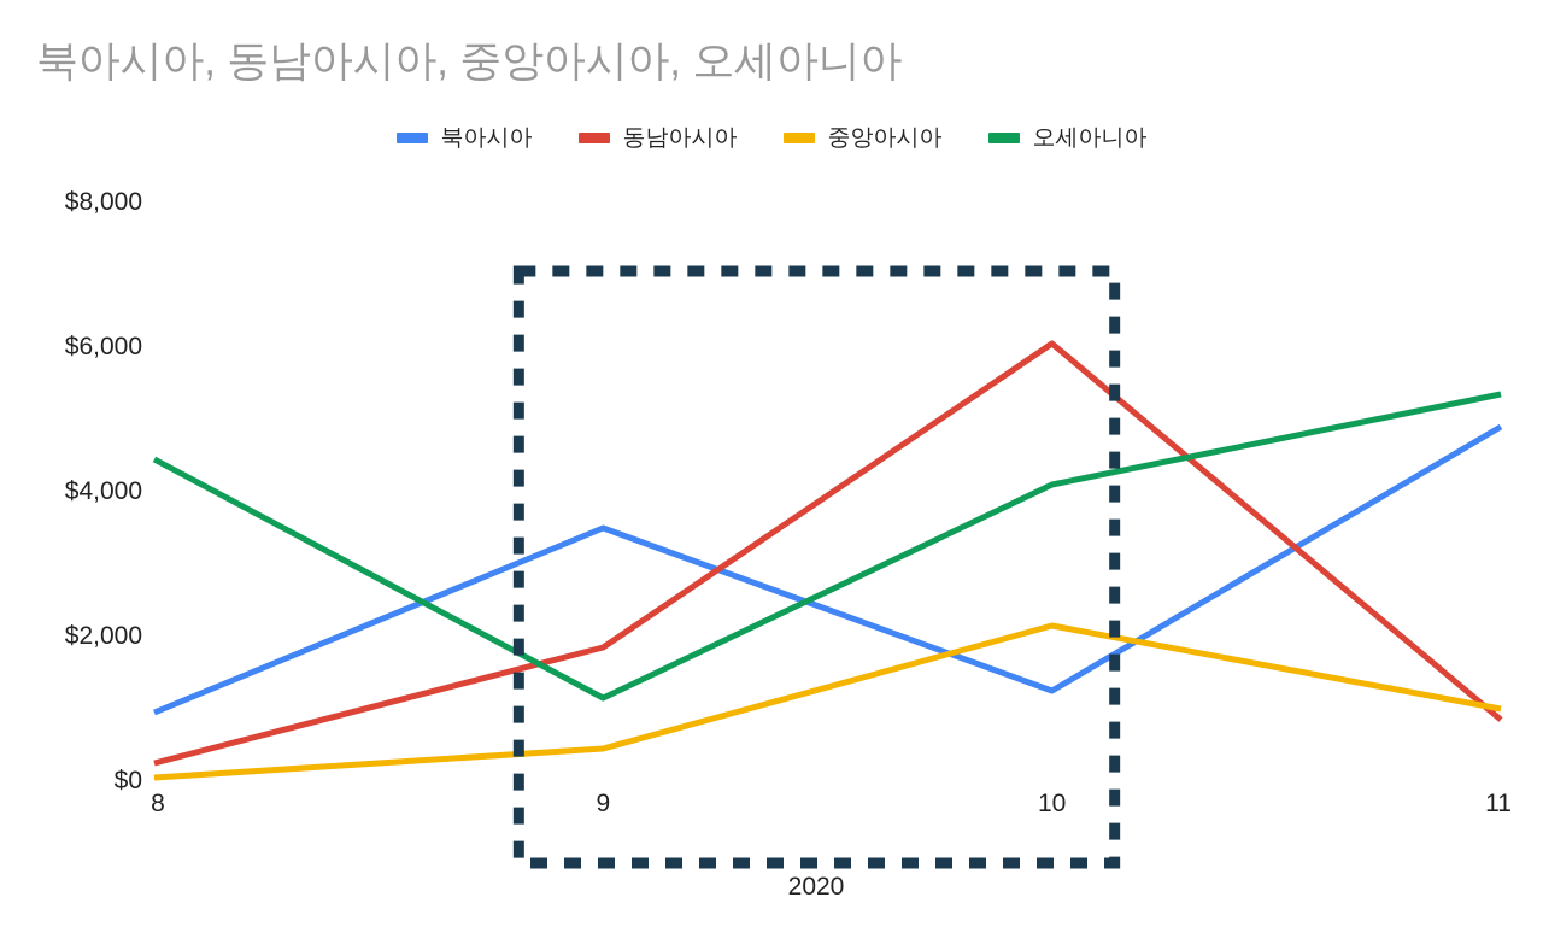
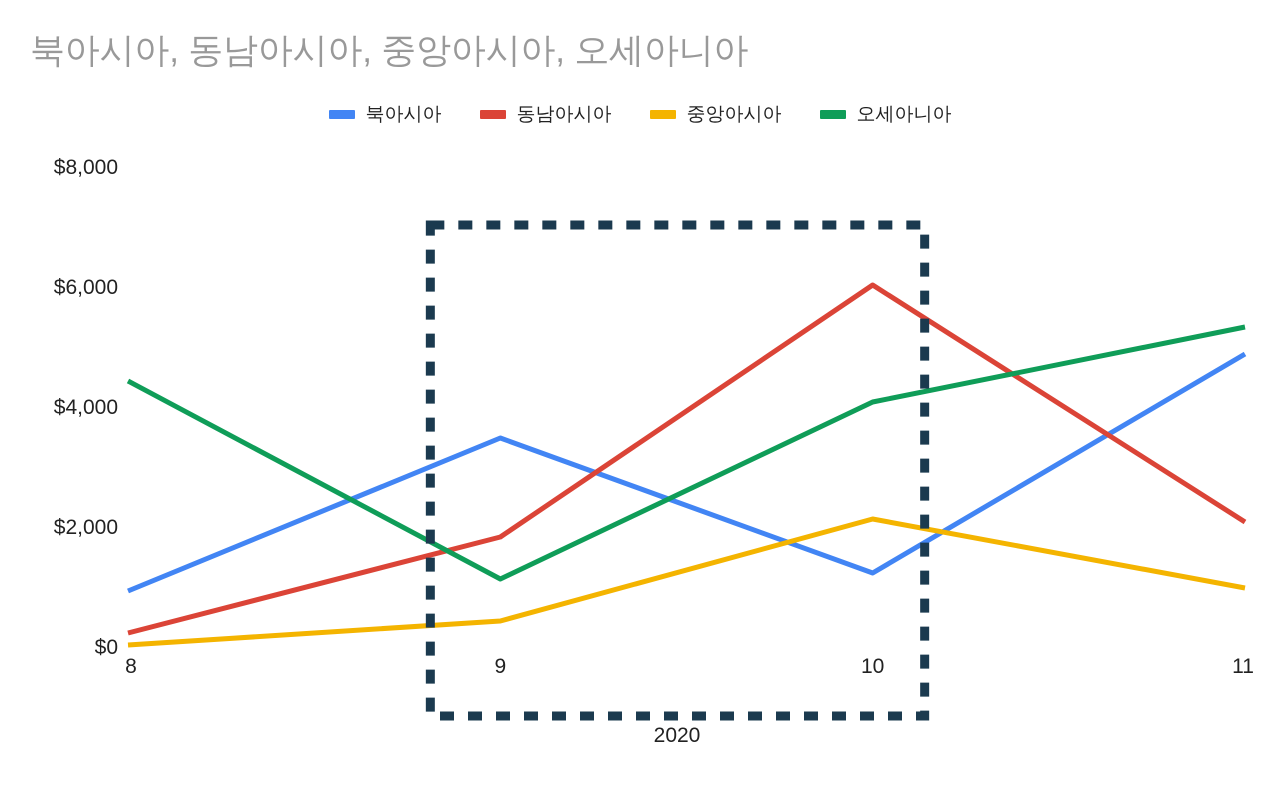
동남아시아/11: $800 -> $2100
